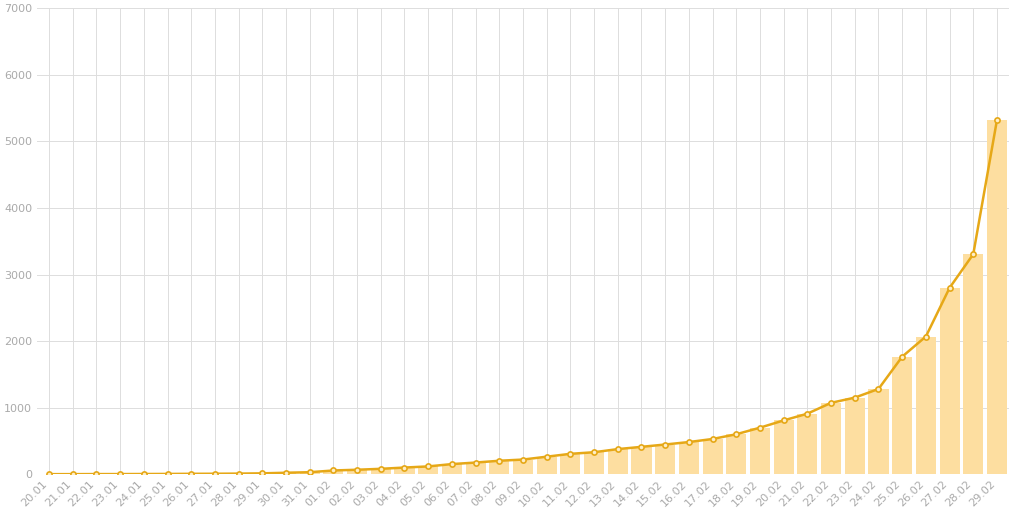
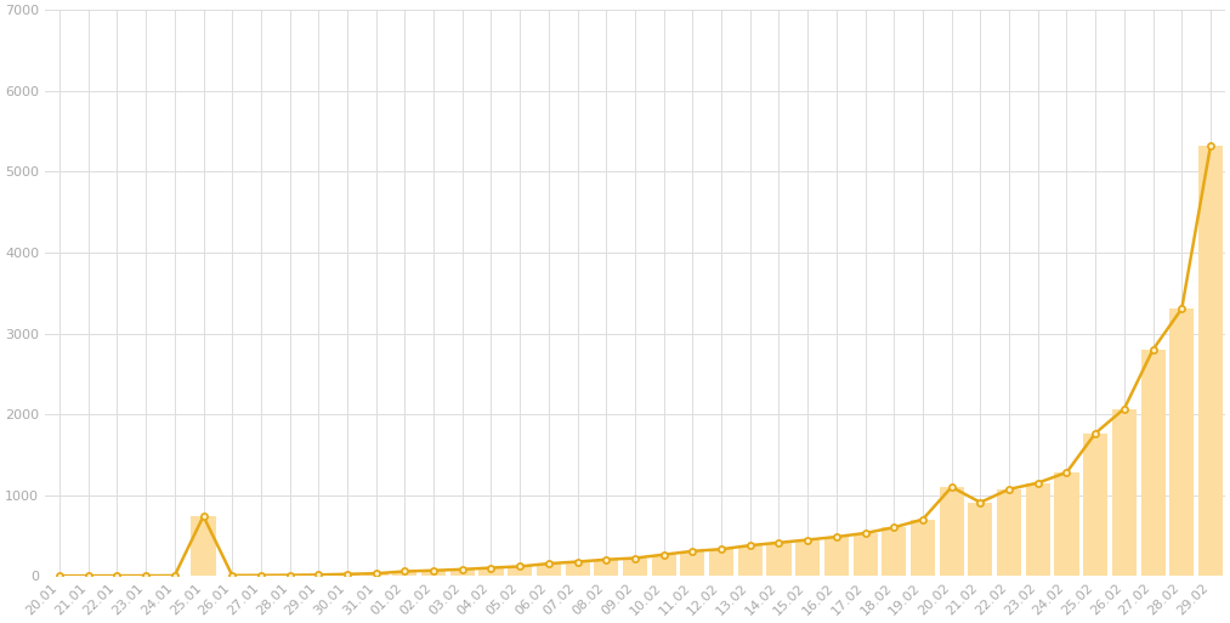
25.01: 0 -> 740
20.02: 810 -> 1100
